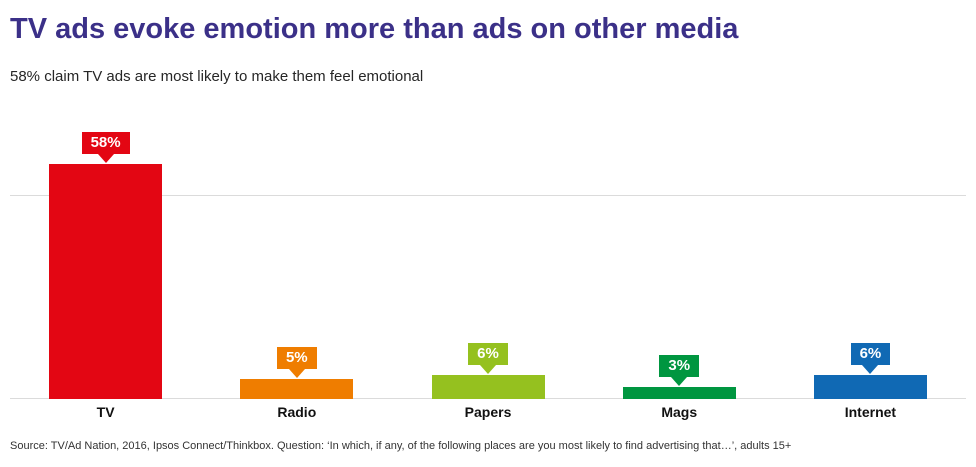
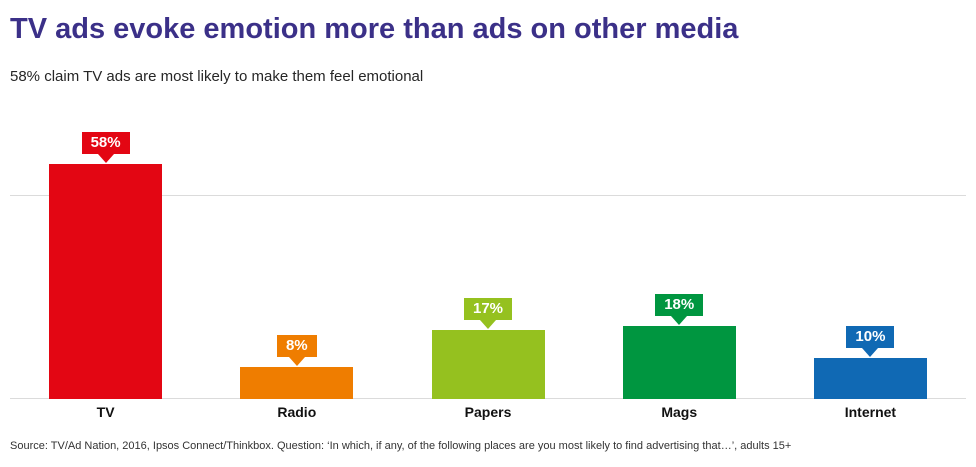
Radio: 5% -> 8%
Papers: 6% -> 17%
Mags: 3% -> 18%
Internet: 6% -> 10%
